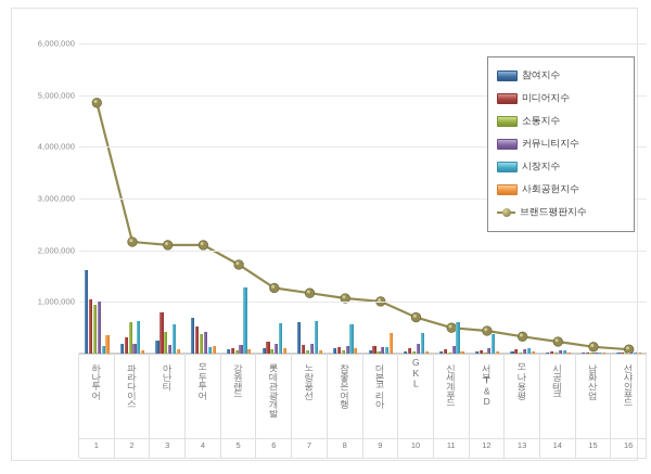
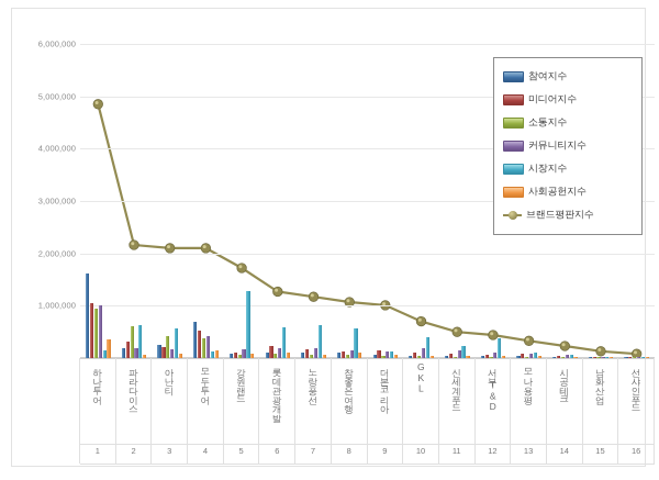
미디어지수/아난티: 800000 -> 200000
참여지수/노랑풍선: 600000 -> 100000
사회공헌지수/더본코리아: 400000 -> 100000
시장지수/신세계푸드: 600000 -> 200000
